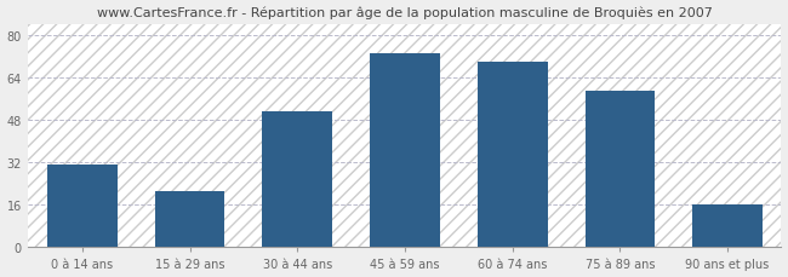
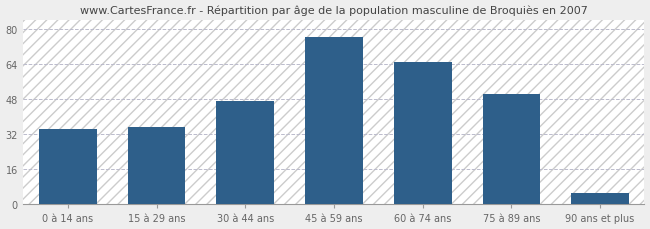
0 à 14 ans: 31 -> 34
15 à 29 ans: 21 -> 35
30 à 44 ans: 51 -> 47
45 à 59 ans: 73 -> 76
60 à 74 ans: 70 -> 65
75 à 89 ans: 59 -> 50
90 ans et plus: 16 -> 5
